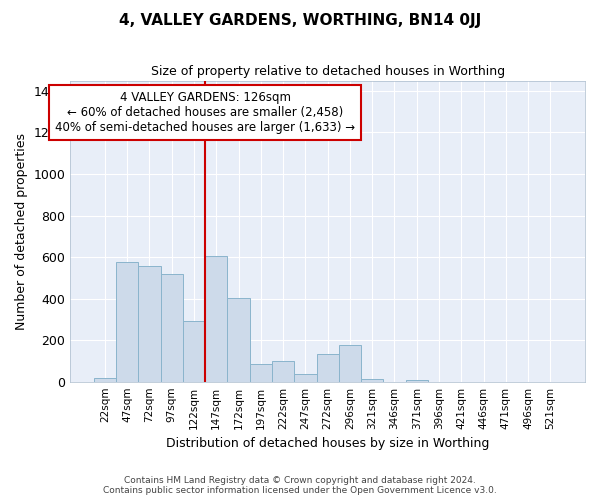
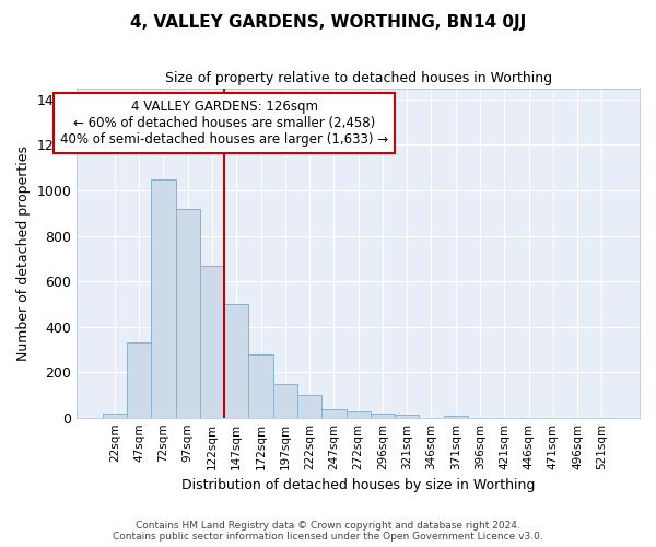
47sqm: 575 -> 330
72sqm: 555 -> 1050
97sqm: 520 -> 920
122sqm: 290 -> 670
147sqm: 605 -> 500
172sqm: 405 -> 280
197sqm: 85 -> 150
272sqm: 135 -> 25
296sqm: 175 -> 20
